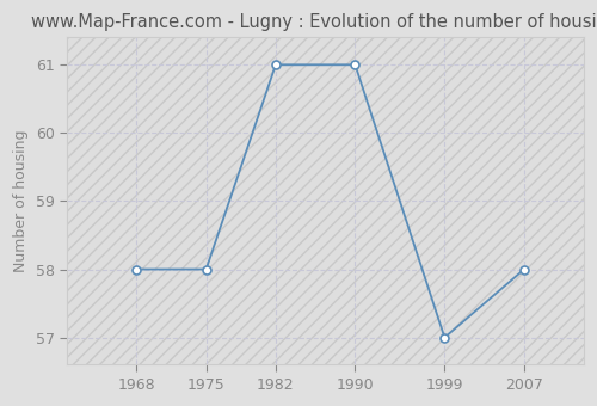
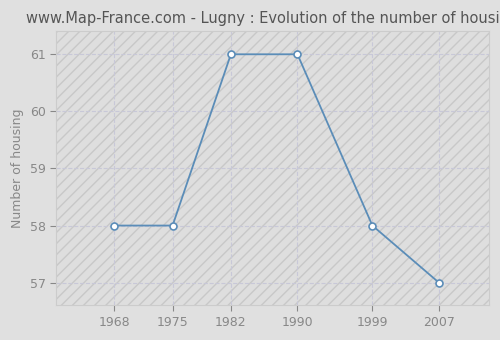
1999: 57 -> 58
2007: 58 -> 57
